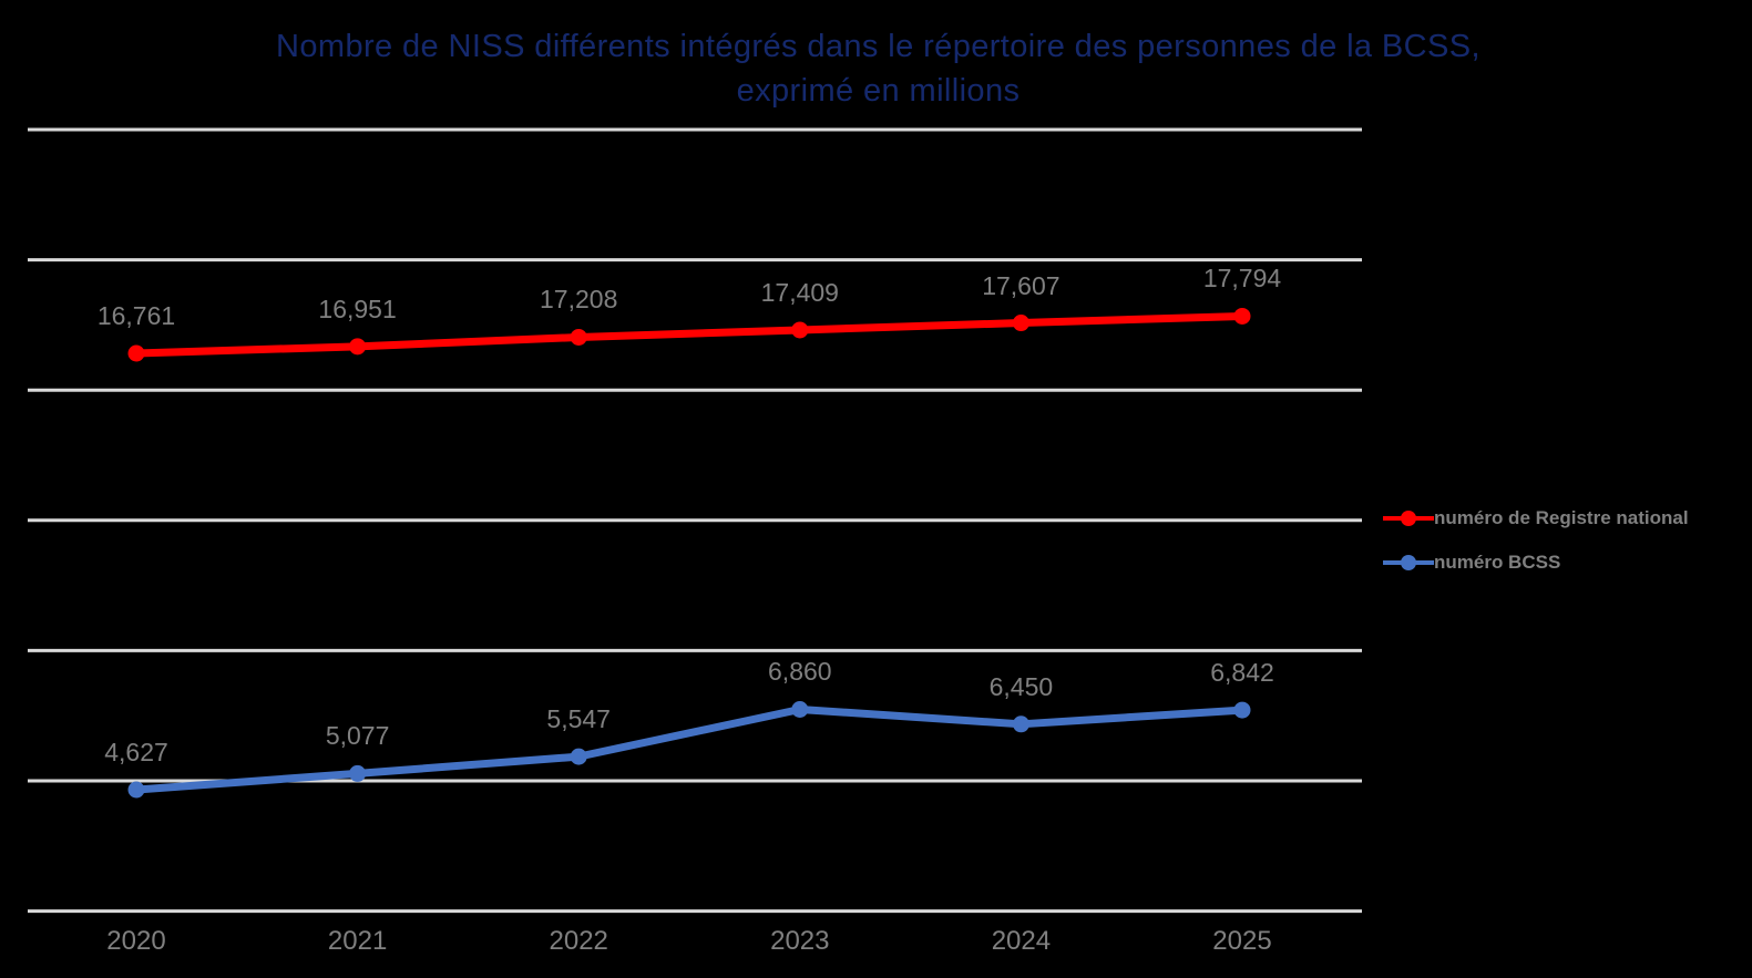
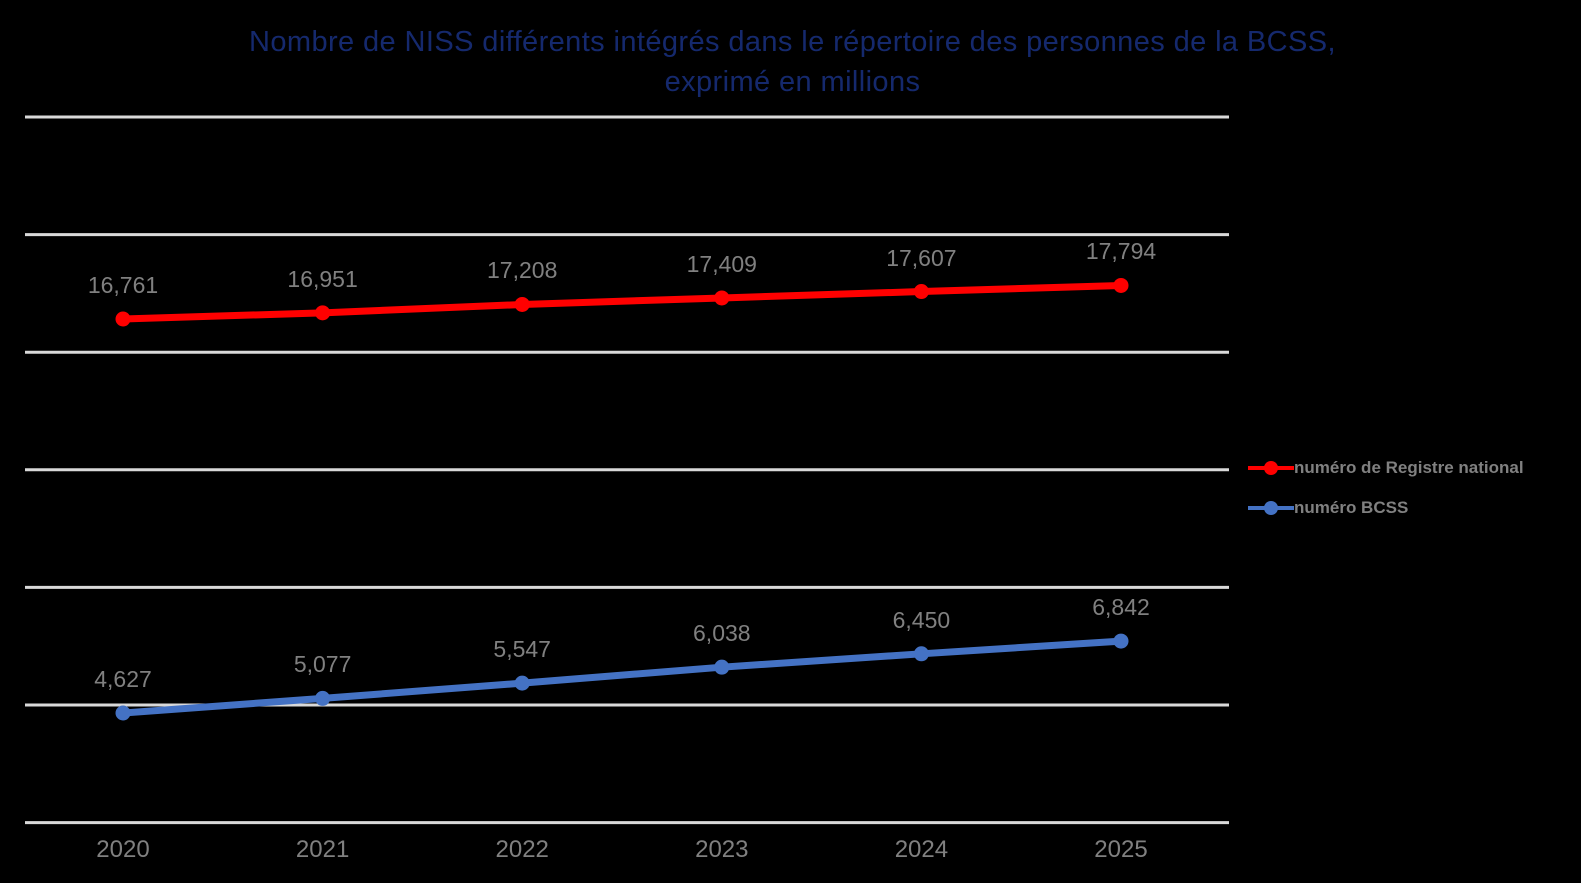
numéro BCSS/2023: 6,860 -> 6,038
